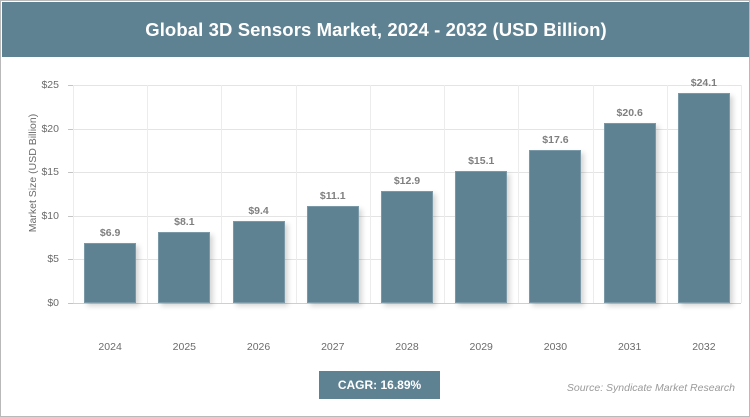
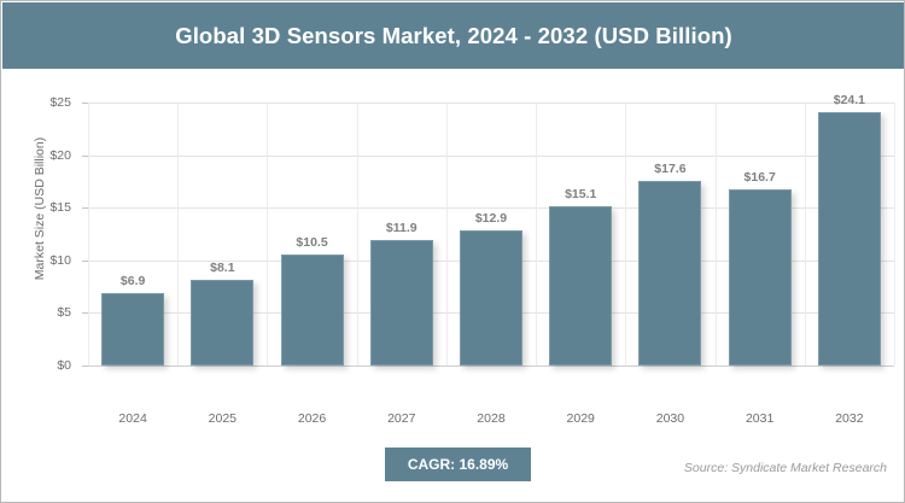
2026: $9.4 -> $10.5
2027: $11.1 -> $11.9
2031: $20.6 -> $16.7
